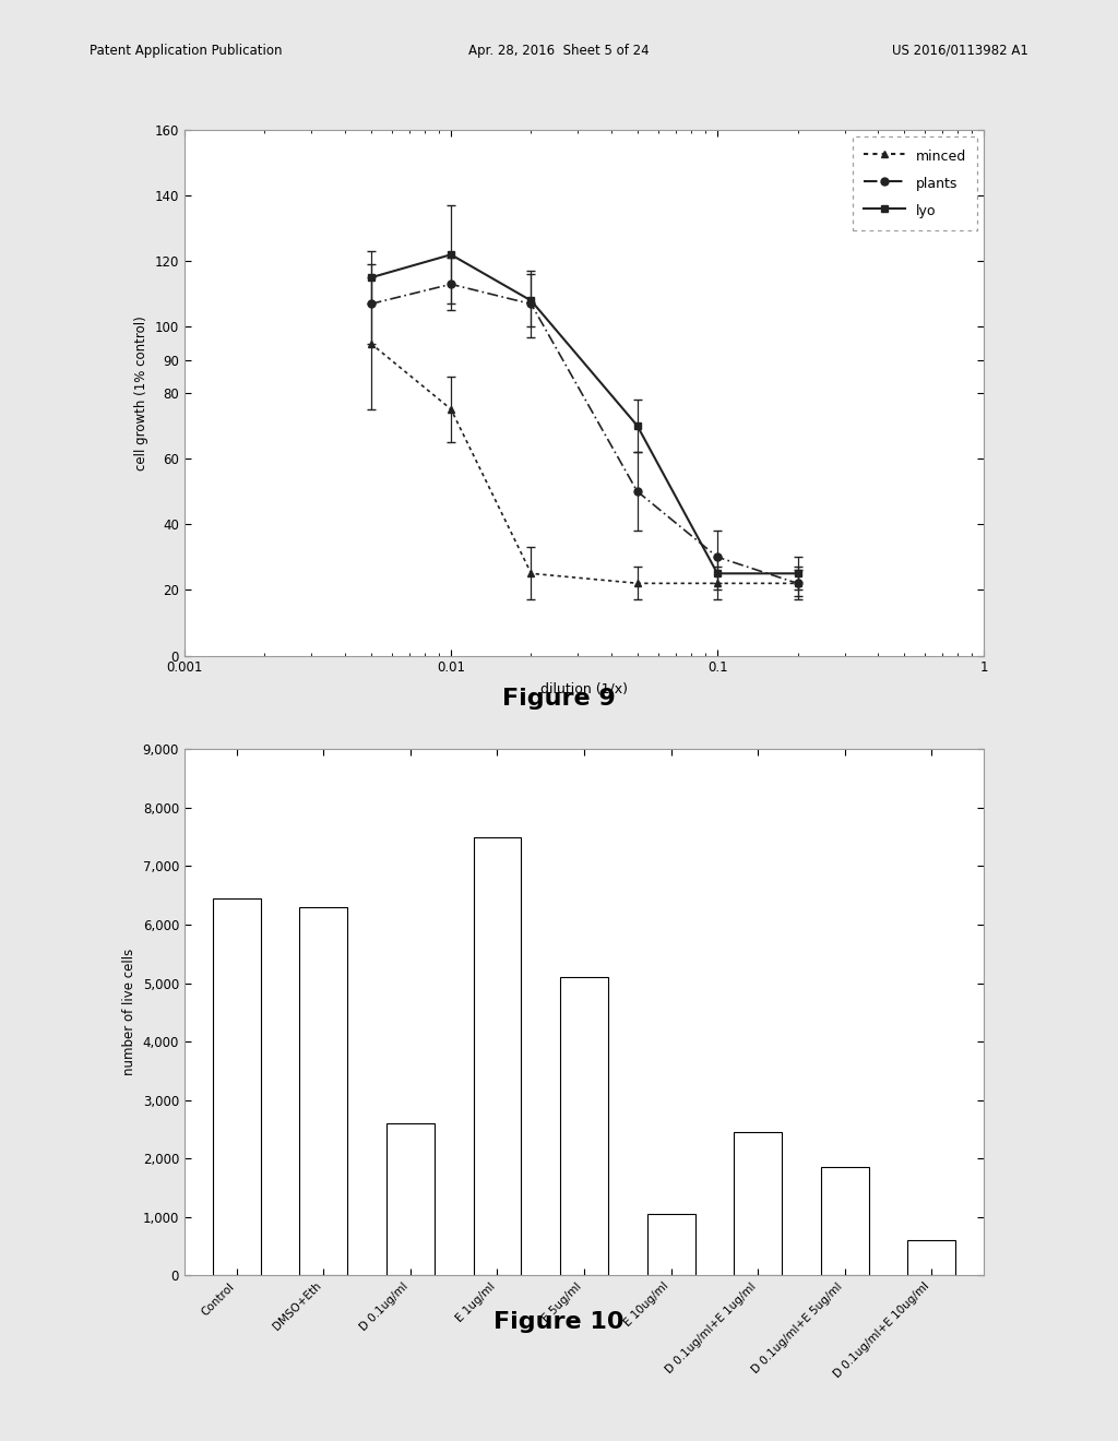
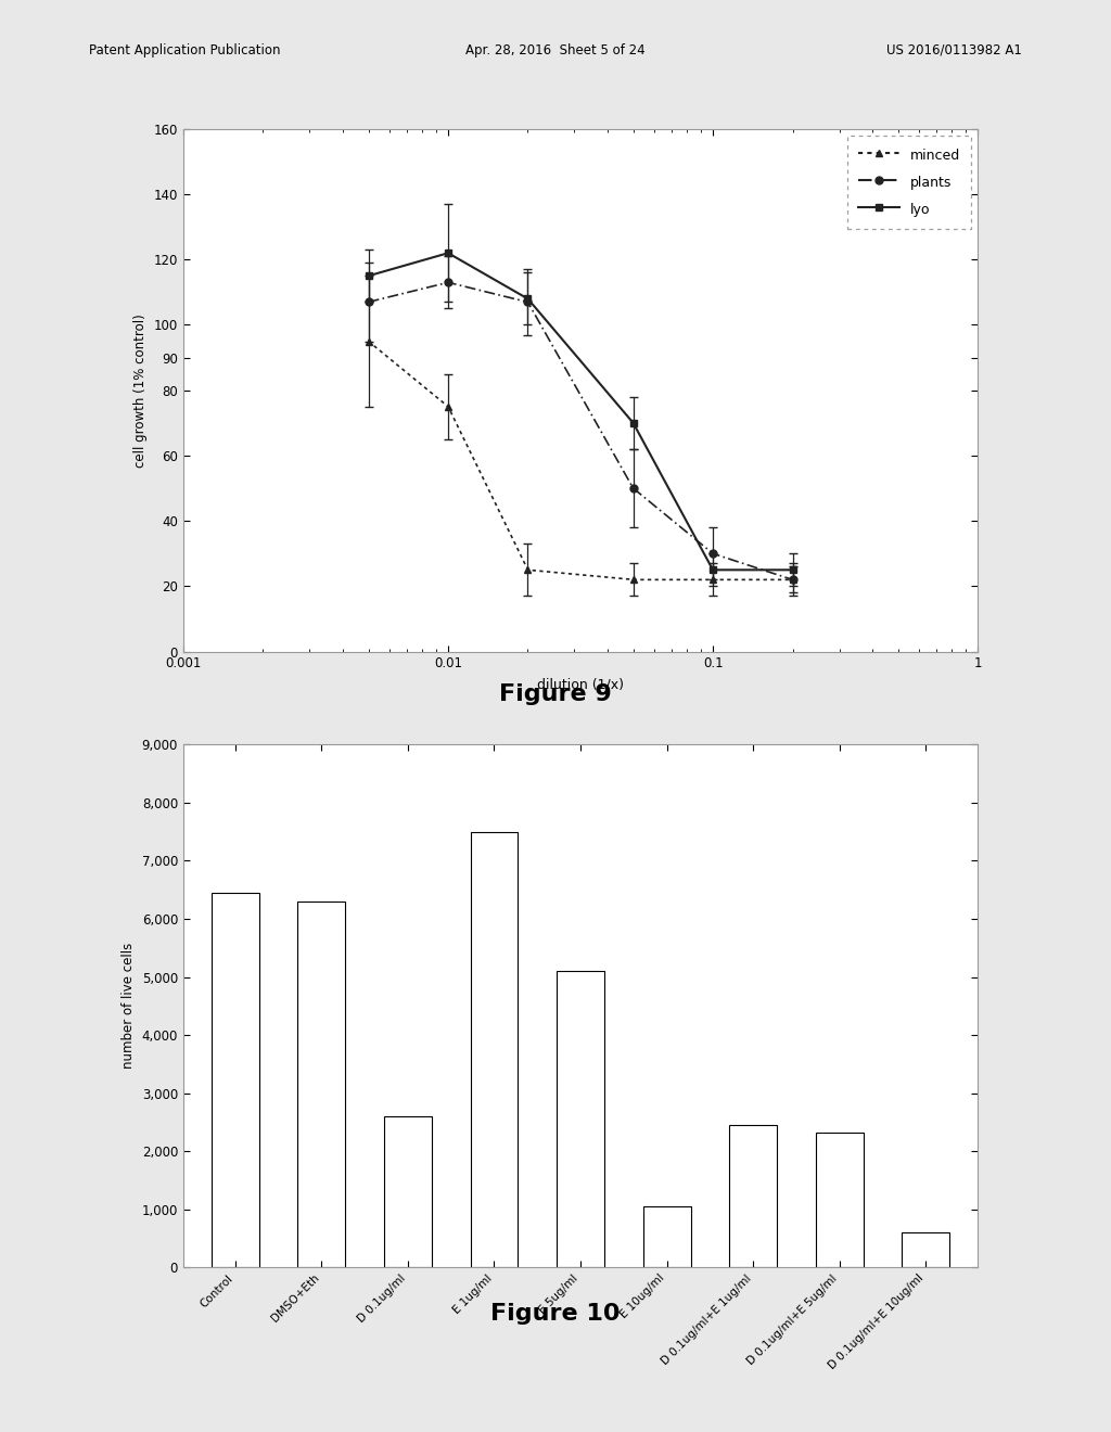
D 0.1ug/ml+E 5ug/ml: 1,850 -> 2,320
